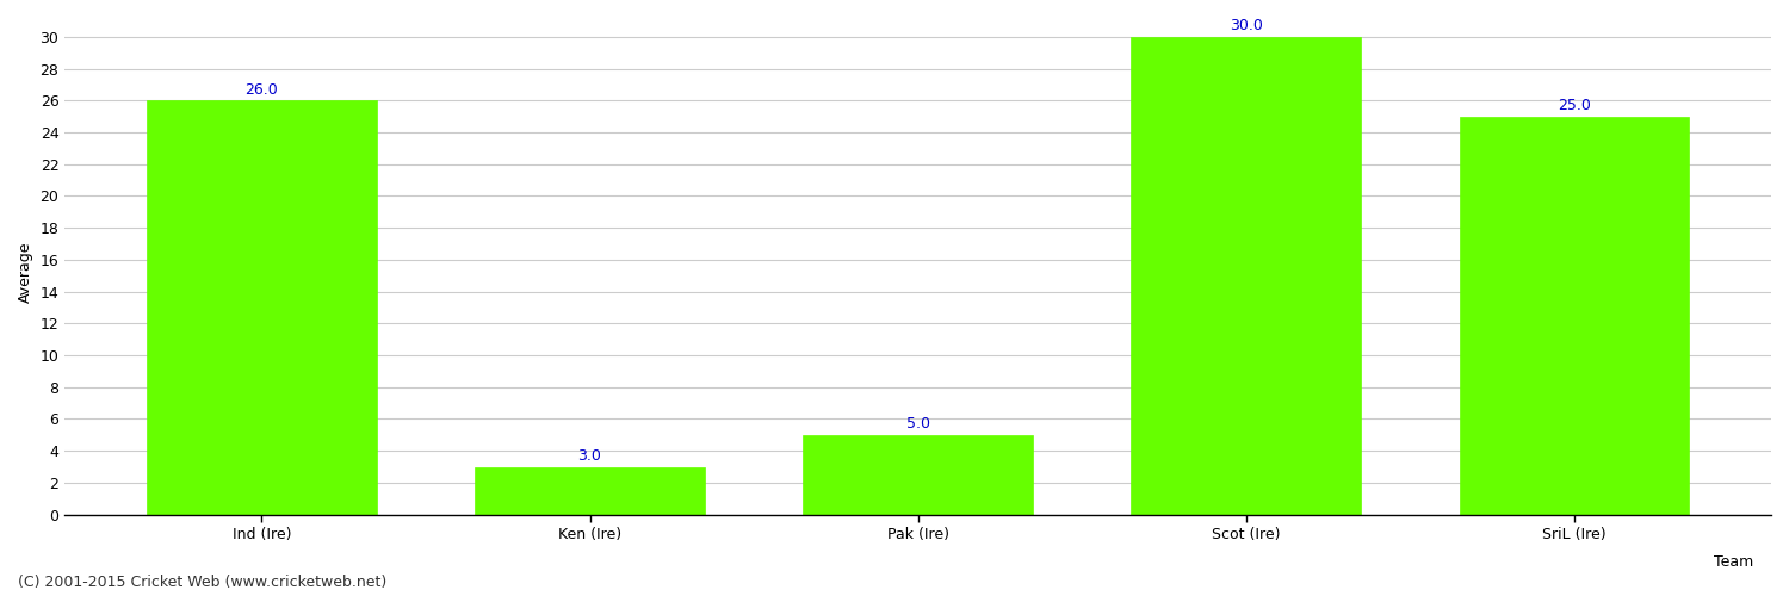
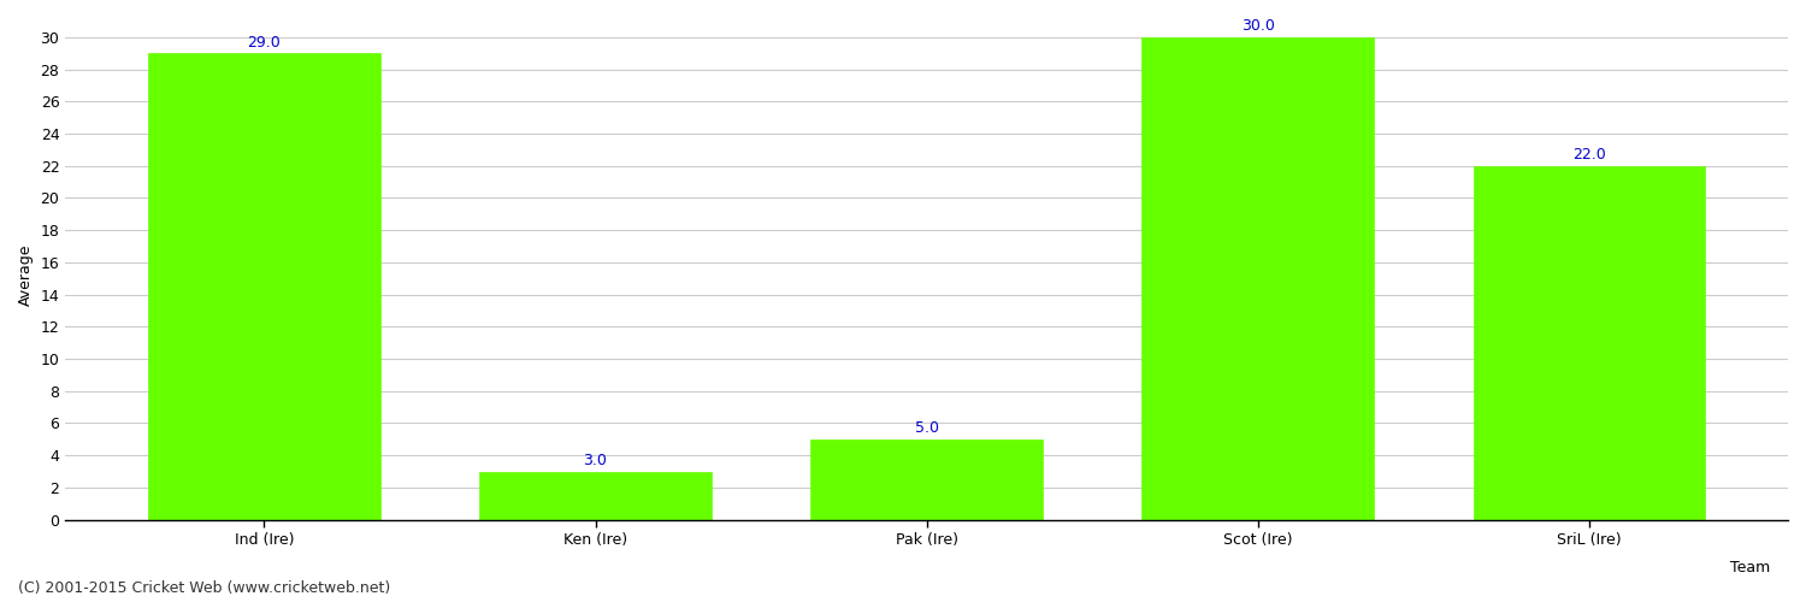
Ind (Ire): 26.0 -> 29.0
SriL (Ire): 25.0 -> 22.0
